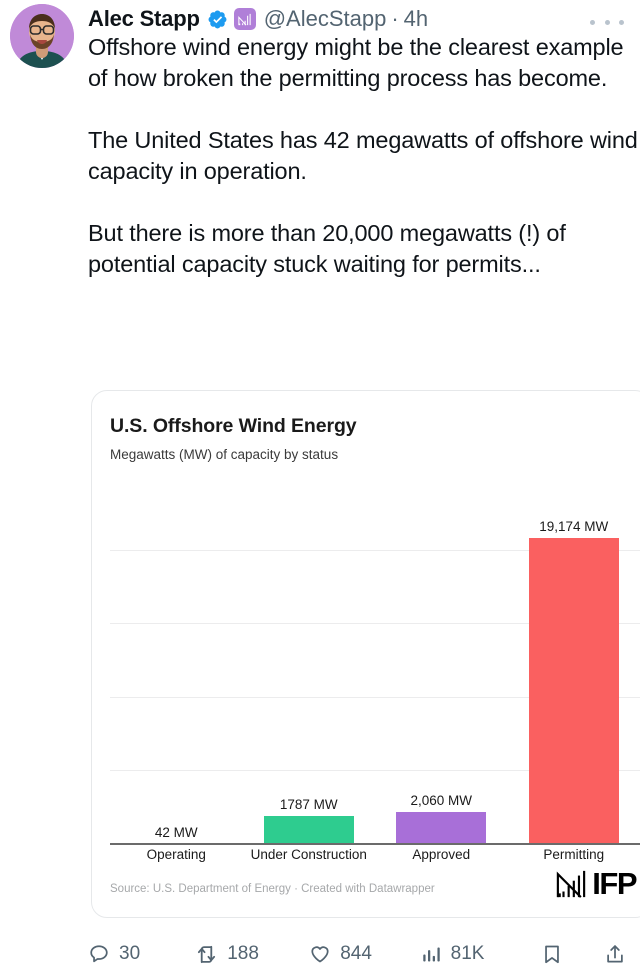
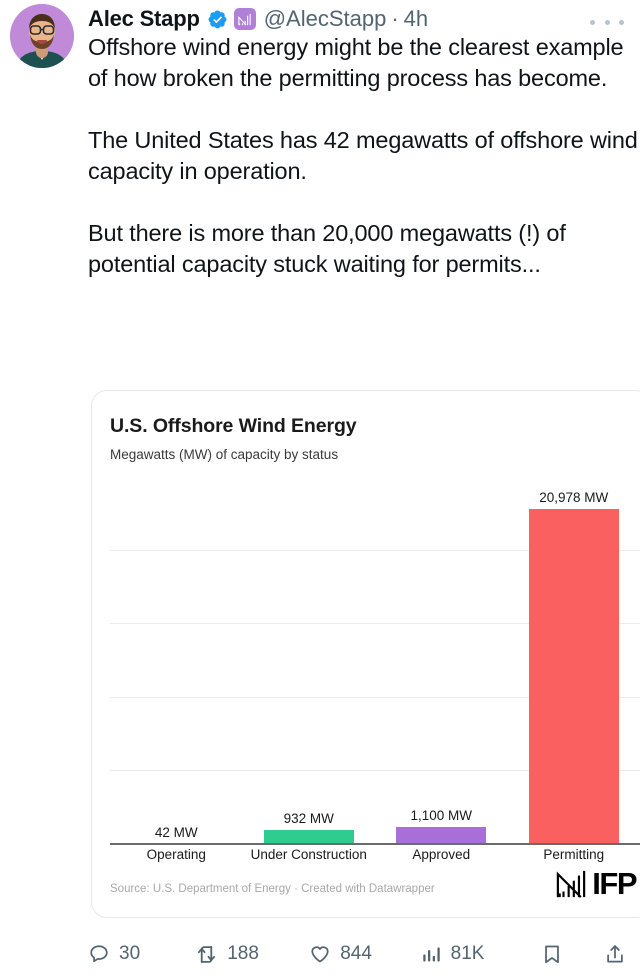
Under Construction: 1787 -> 932
Approved: 2,060 -> 1,100
Permitting: 19,174 -> 20,978
